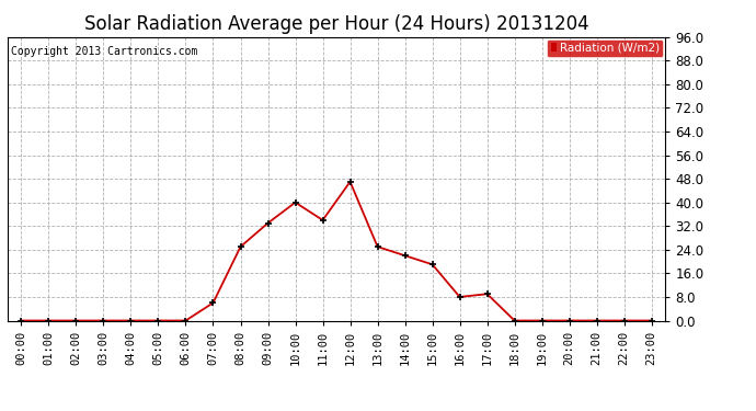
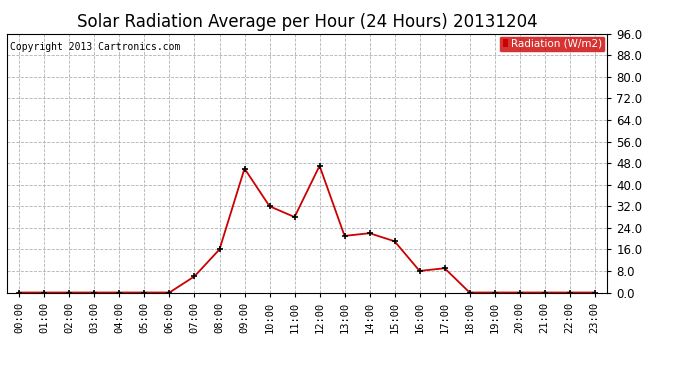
08:00: 25 -> 16
09:00: 33 -> 46
10:00: 40 -> 32
11:00: 34 -> 28
13:00: 25 -> 21
